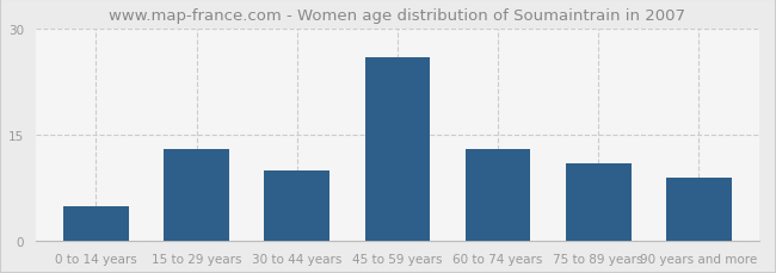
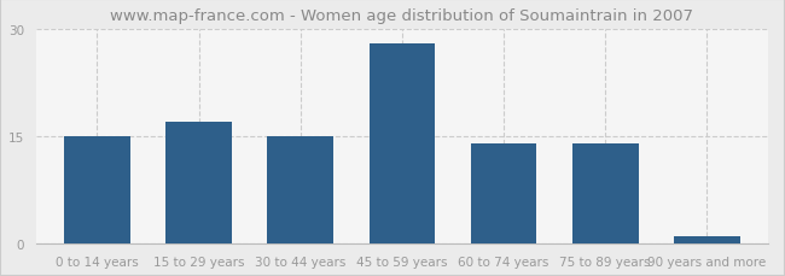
0 to 14 years: 5 -> 15
15 to 29 years: 13 -> 17
30 to 44 years: 10 -> 15
45 to 59 years: 26 -> 28
60 to 74 years: 13 -> 14
75 to 89 years: 11 -> 14
90 years and more: 9 -> 1
